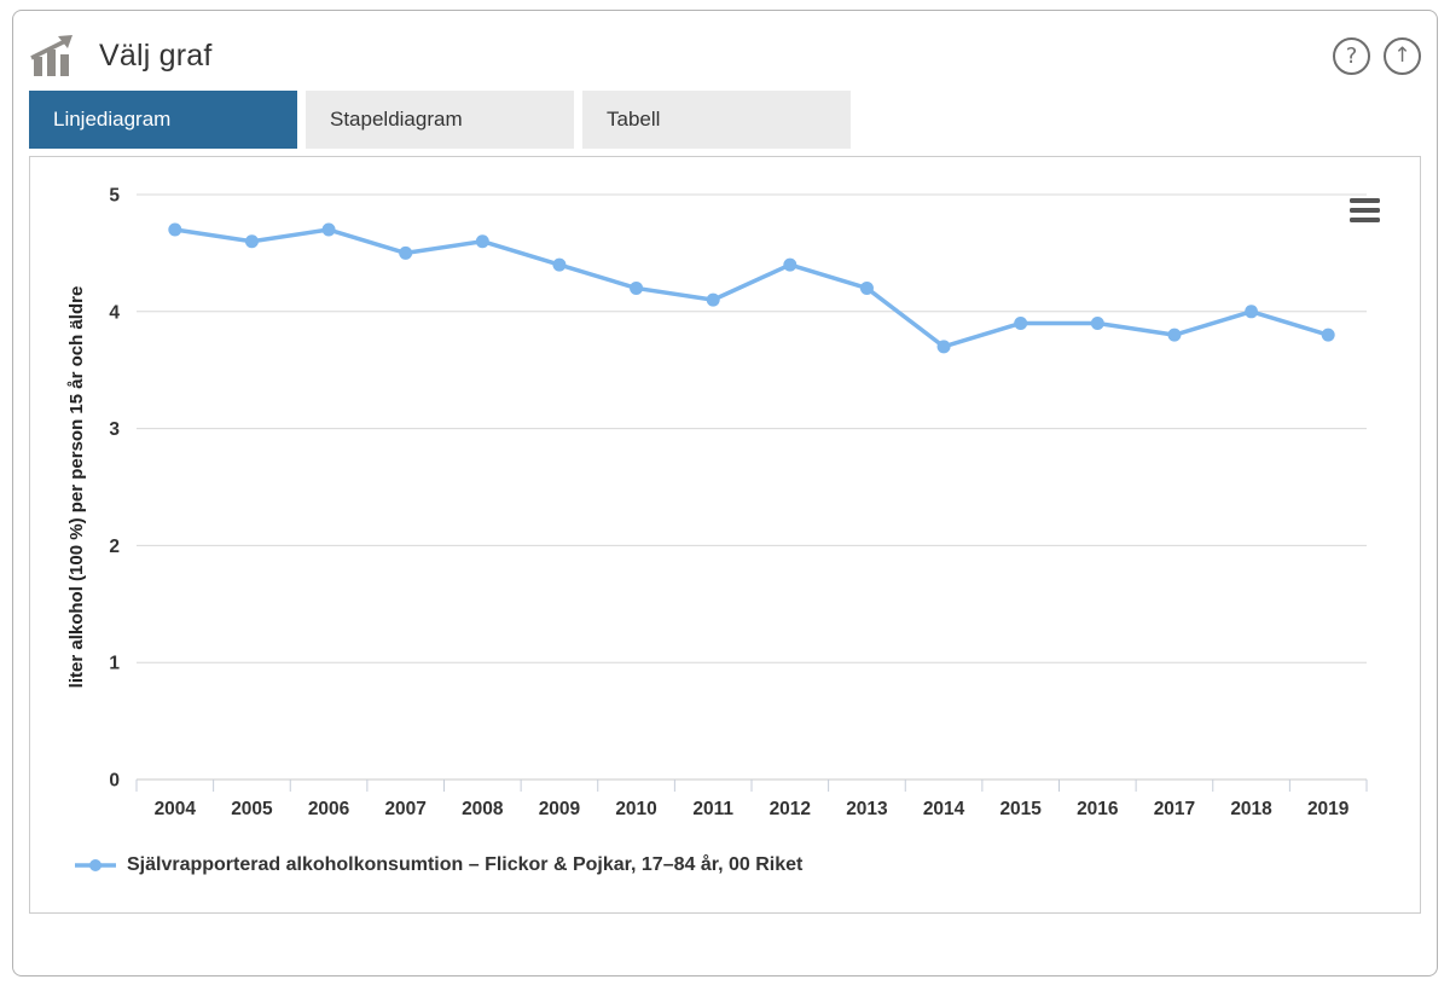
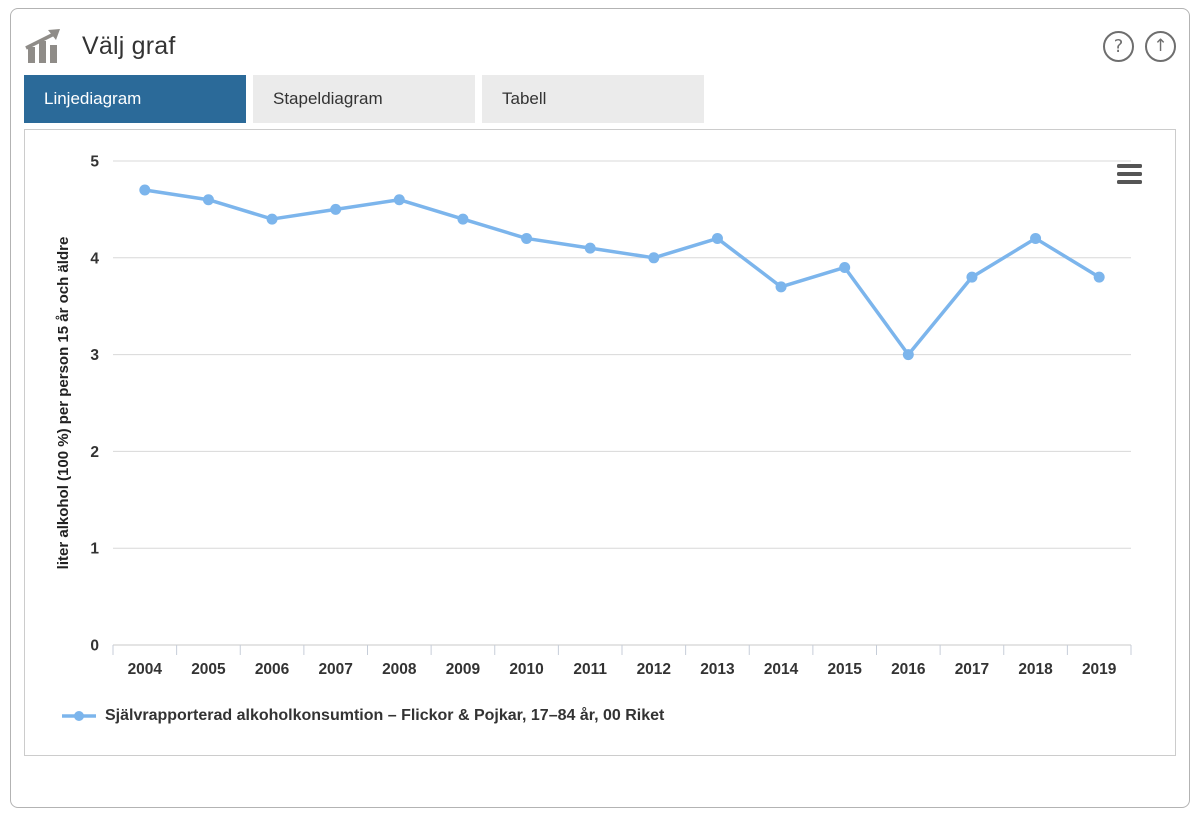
2006: 4.7 -> 4.4
2012: 4.4 -> 4.0
2016: 3.9 -> 3.0
2018: 4.0 -> 4.2
